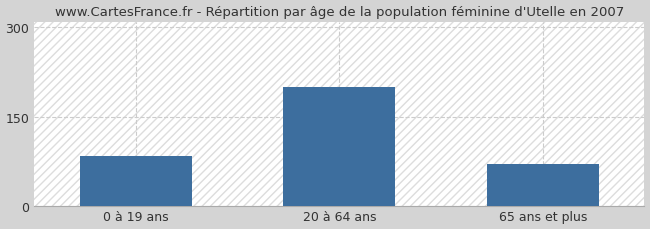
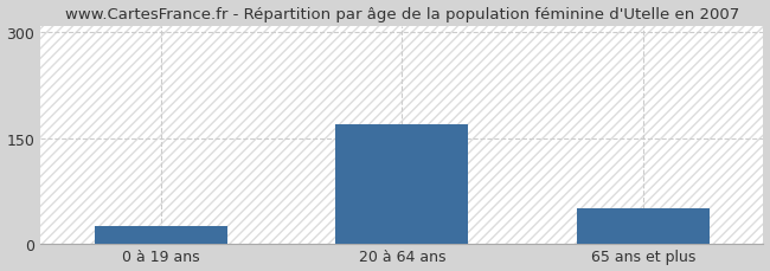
0 à 19 ans: 84 -> 25
20 à 64 ans: 200 -> 170
65 ans et plus: 70 -> 50
